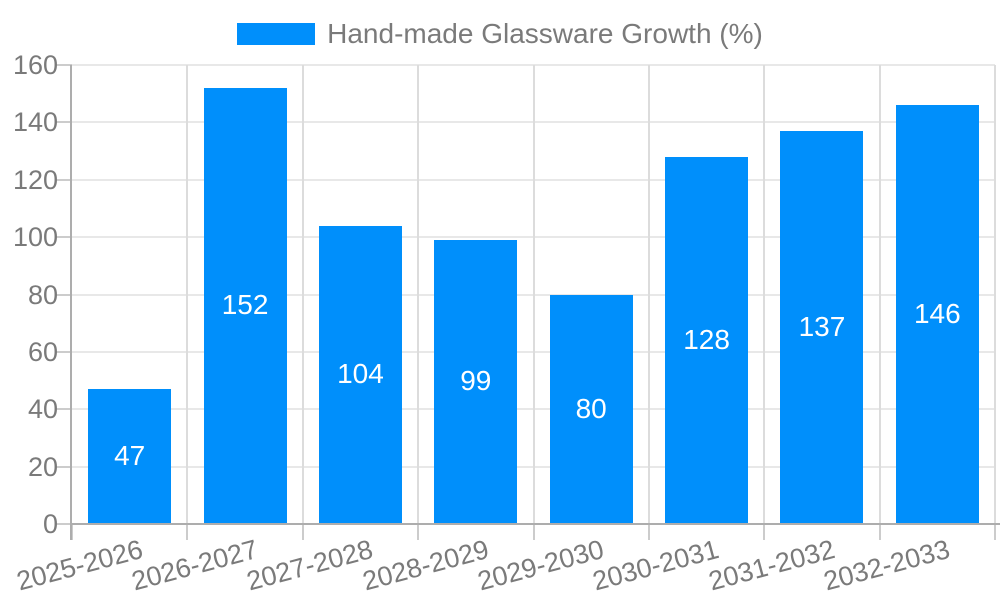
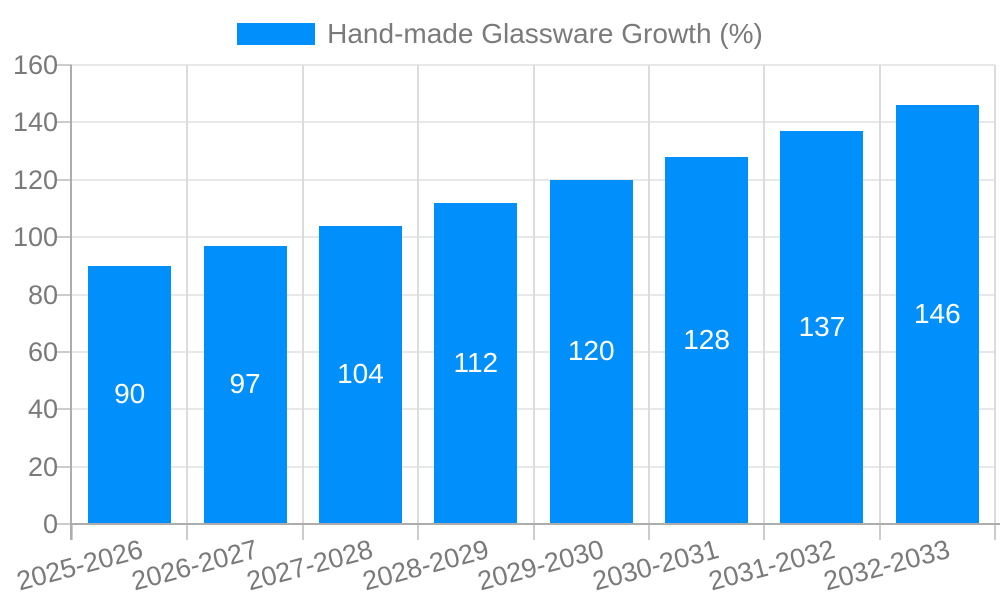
2025-2026: 47 -> 90
2026-2027: 152 -> 97
2028-2029: 99 -> 112
2029-2030: 80 -> 120
